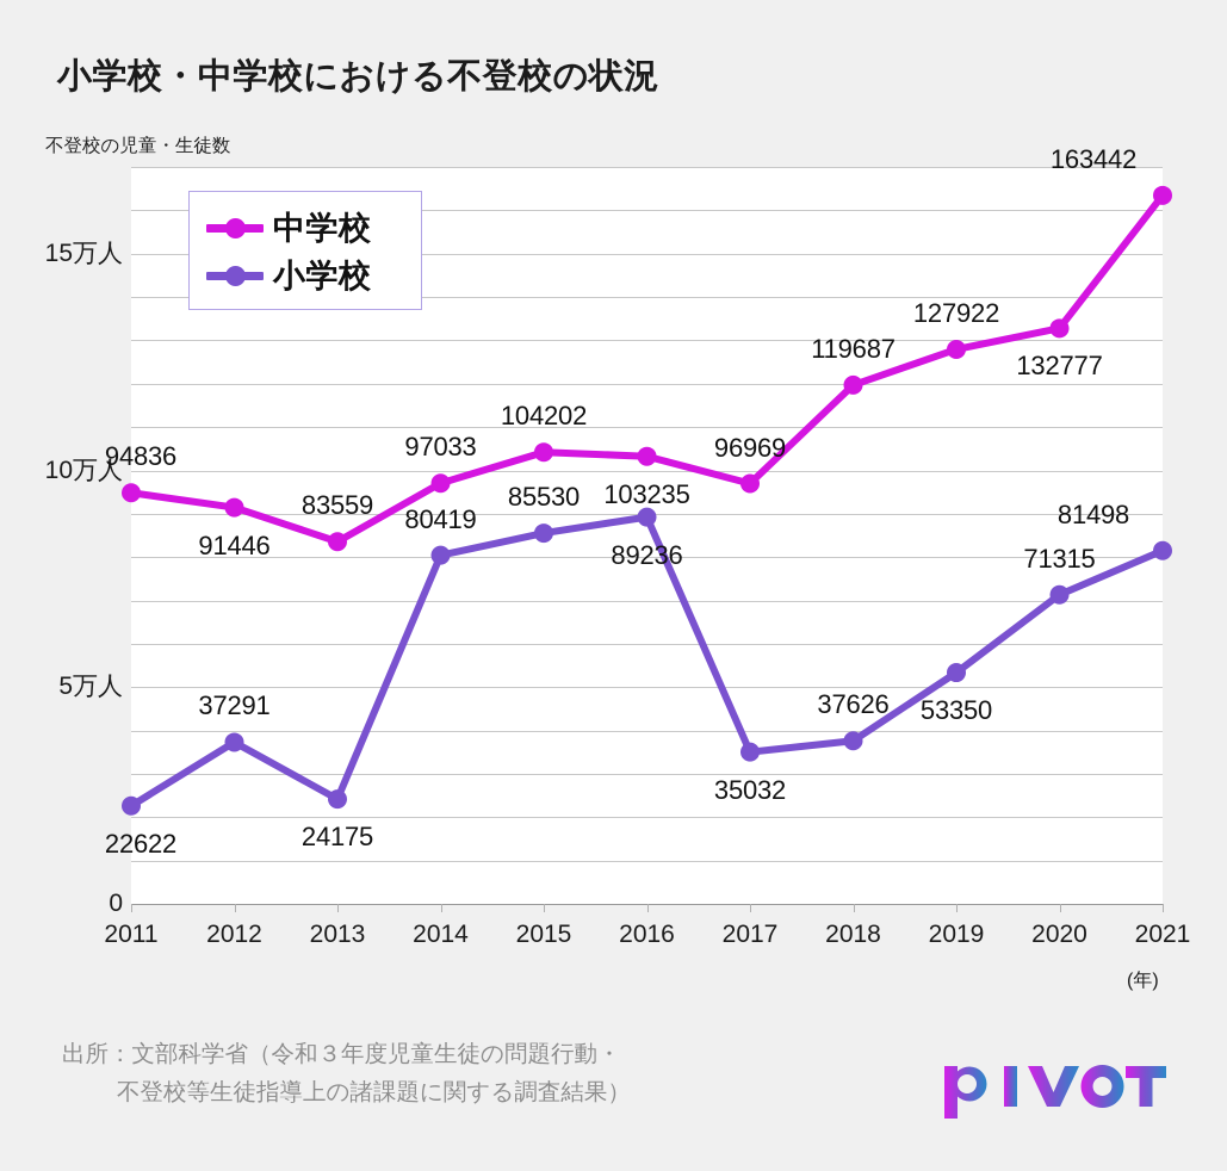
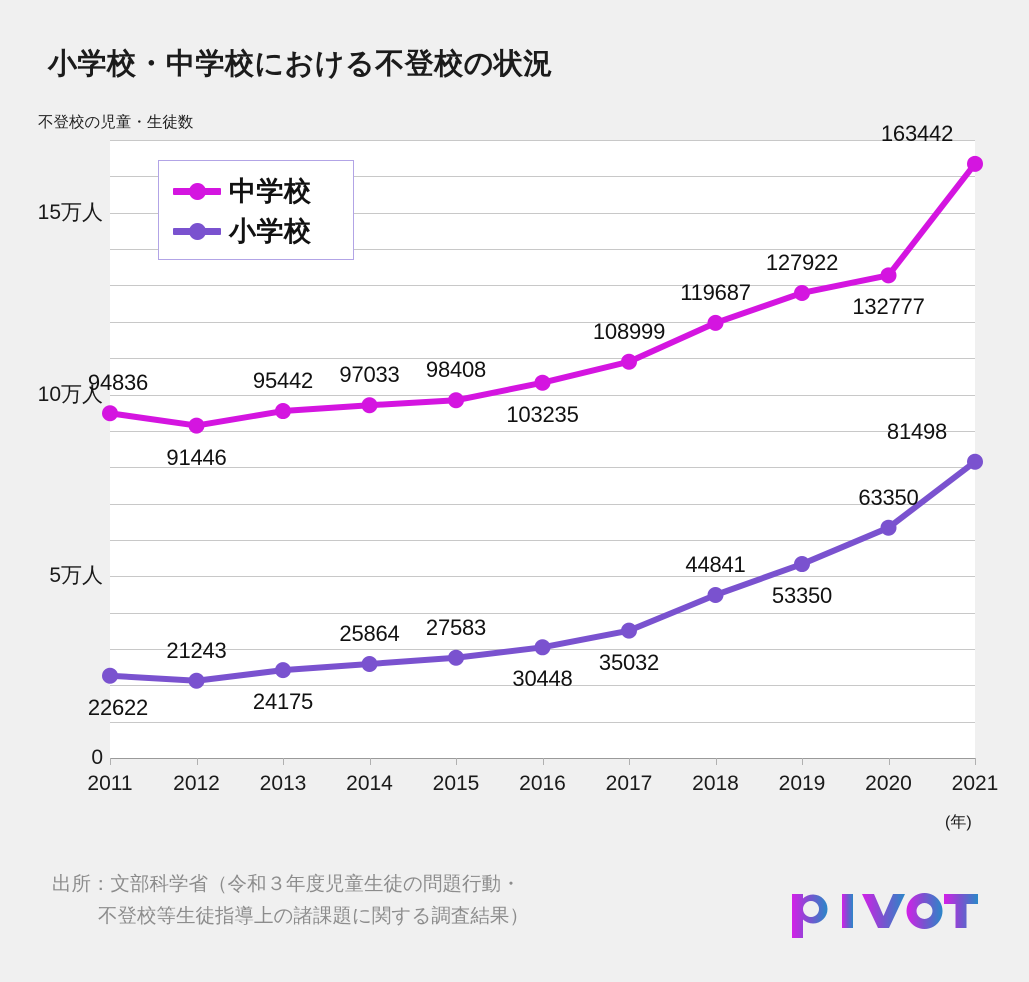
小学校/2012: 37291 -> 21243
中学校/2013: 83559 -> 95442
小学校/2014: 80419 -> 25864
中学校/2015: 104202 -> 98408
小学校/2015: 85530 -> 27583
小学校/2016: 89236 -> 30448
中学校/2017: 96969 -> 108999
小学校/2018: 37626 -> 44841
小学校/2020: 71315 -> 63350
